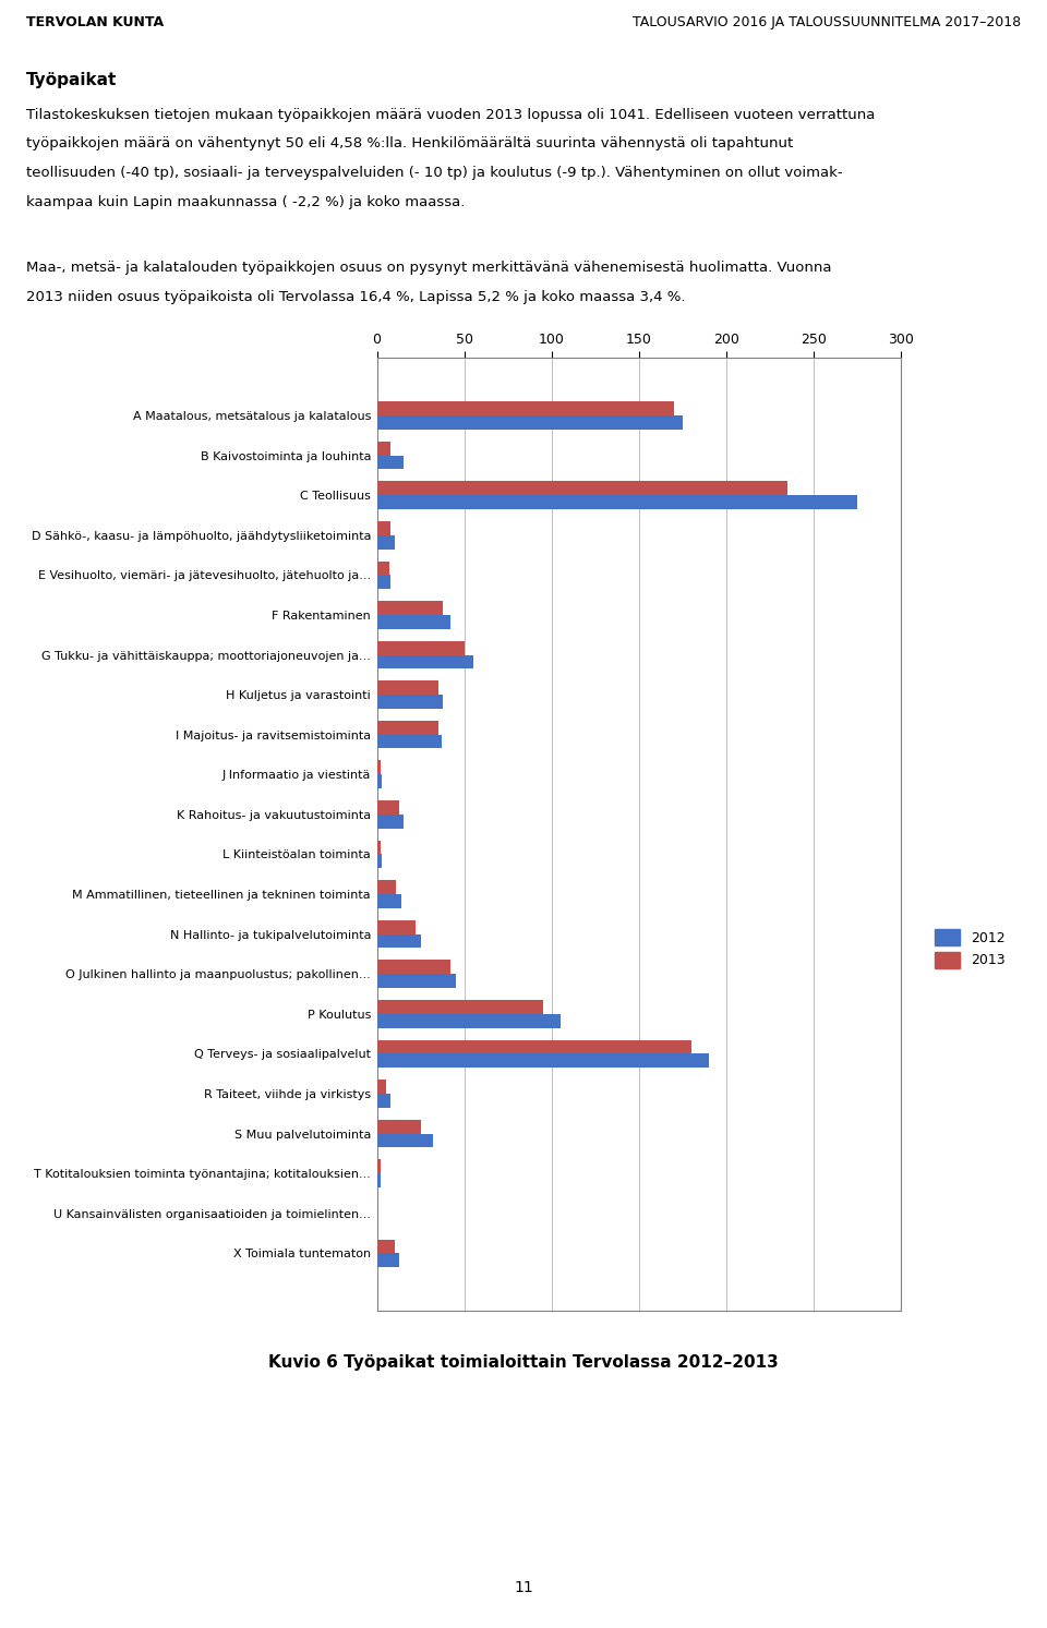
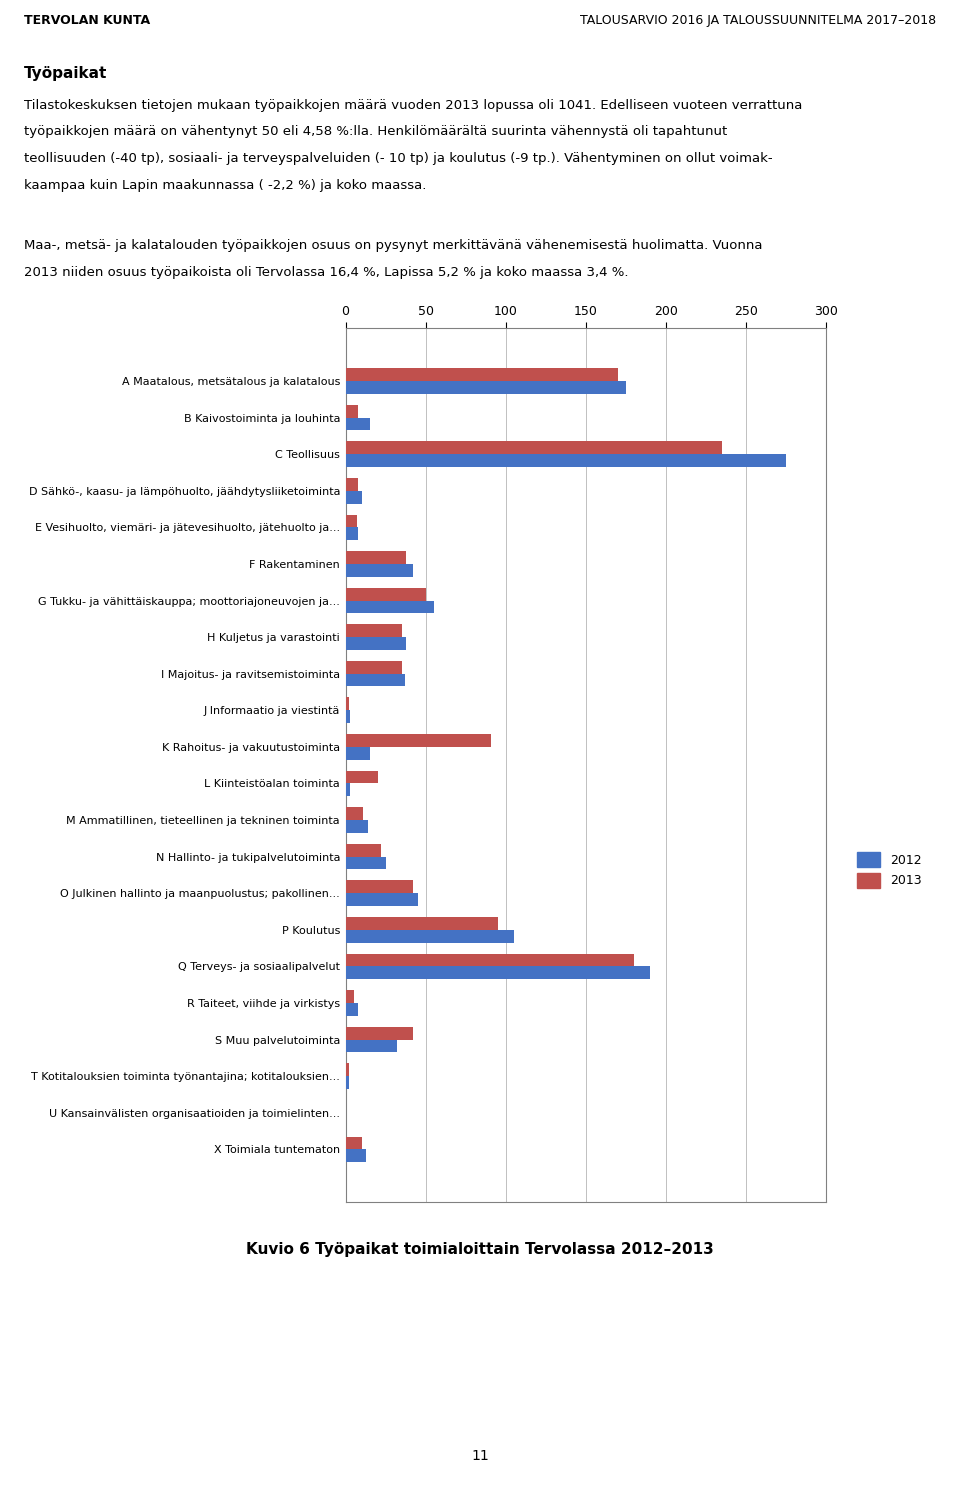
2013/K Rahoitus- ja vakuutustoiminta: 13 -> 91
2013/L Kiinteistöalan toiminta: 2 -> 20
2013/S Muu palvelutoiminta: 25 -> 42
